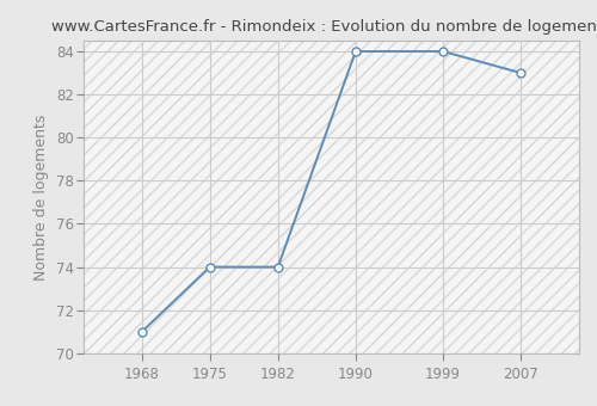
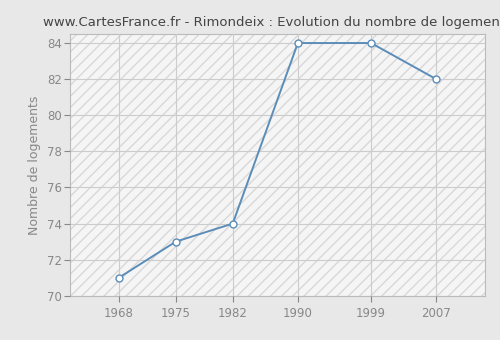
1975: 74 -> 73
2007: 83 -> 82
